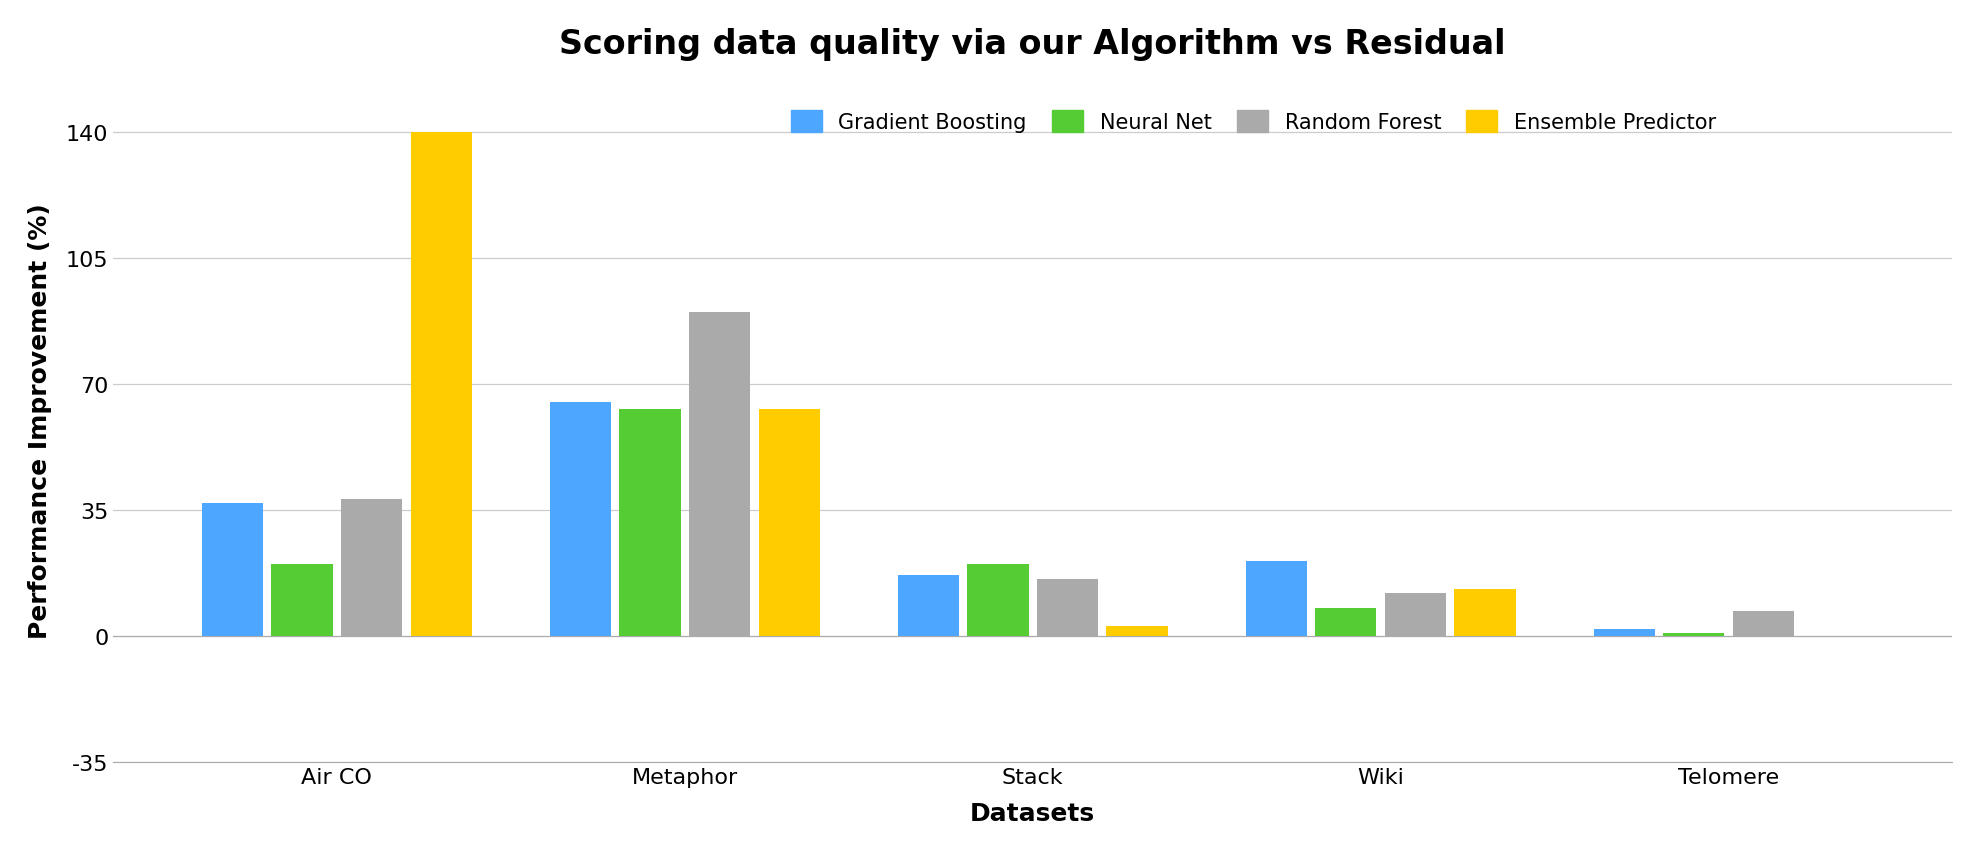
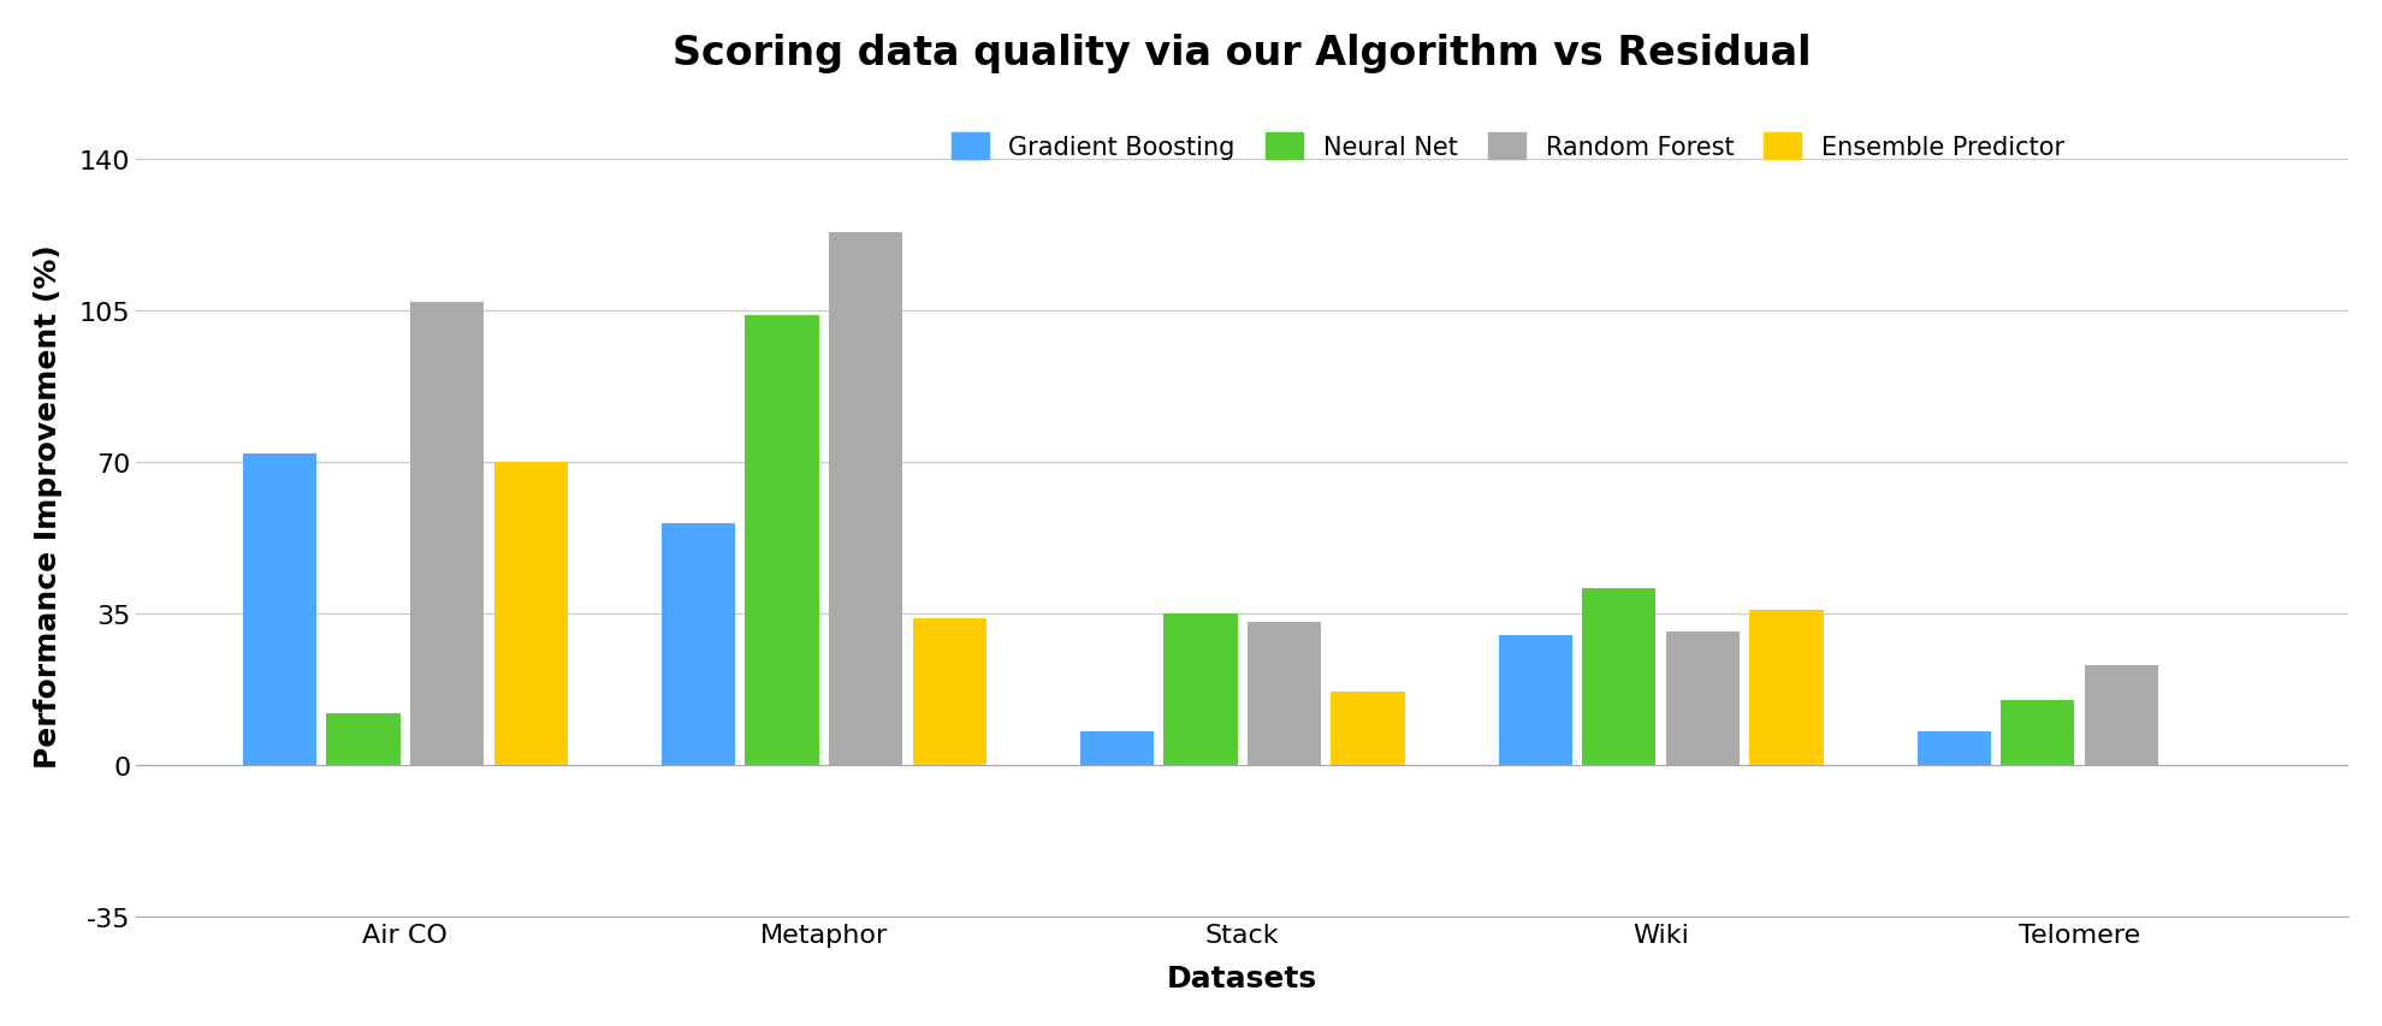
Gradient Boosting/Air CO: 37 -> 72
Neural Net/Air CO: 20 -> 12
Random Forest/Air CO: 38 -> 107
Ensemble Predictor/Air CO: 140 -> 70
Gradient Boosting/Metaphor: 65 -> 56
Neural Net/Metaphor: 63 -> 104
Random Forest/Metaphor: 90 -> 123
Ensemble Predictor/Metaphor: 63 -> 34
Gradient Boosting/Stack: 17 -> 8
Neural Net/Stack: 20 -> 35
Random Forest/Stack: 16 -> 33
Ensemble Predictor/Stack: 3 -> 17
Gradient Boosting/Wiki: 21 -> 30
Neural Net/Wiki: 8 -> 41
Random Forest/Wiki: 12 -> 31
Ensemble Predictor/Wiki: 13 -> 36
Gradient Boosting/Telomere: 2 -> 8
Neural Net/Telomere: 1 -> 15
Random Forest/Telomere: 7 -> 23
